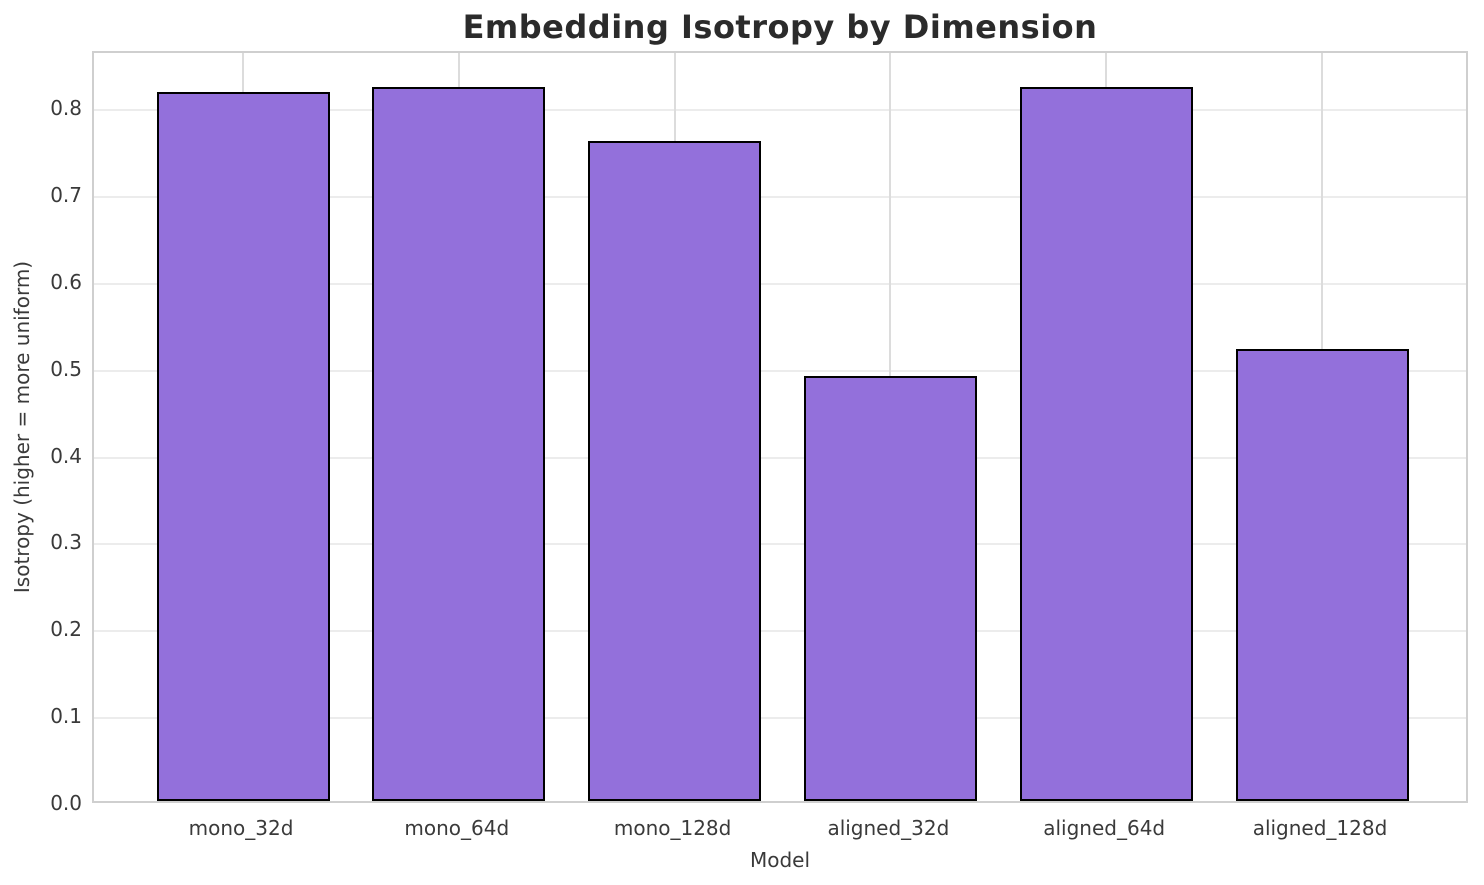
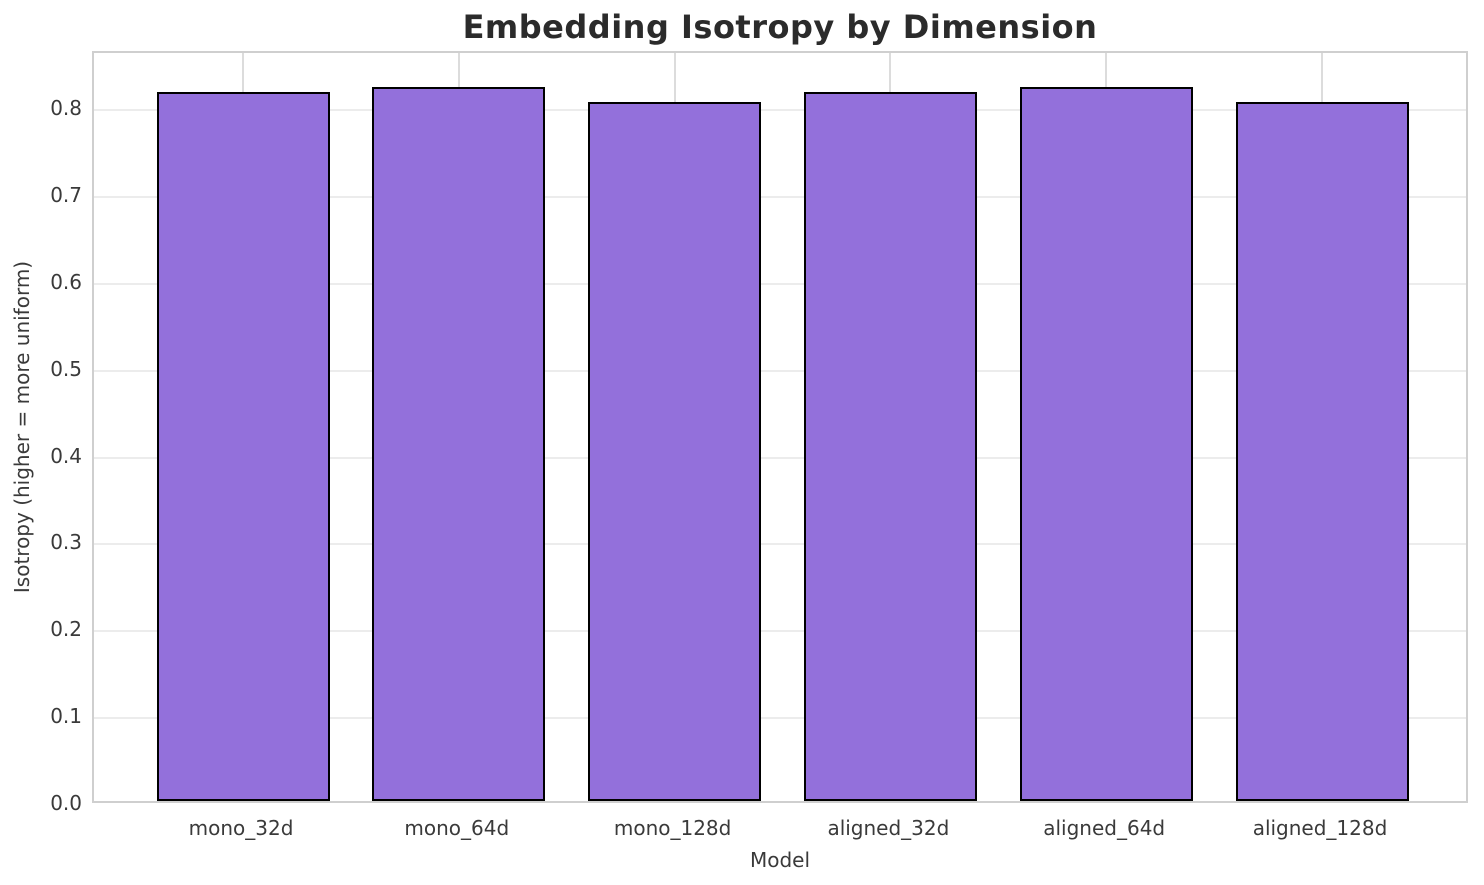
mono_128d: 0.76 -> 0.81
aligned_32d: 0.49 -> 0.82
aligned_128d: 0.52 -> 0.81
